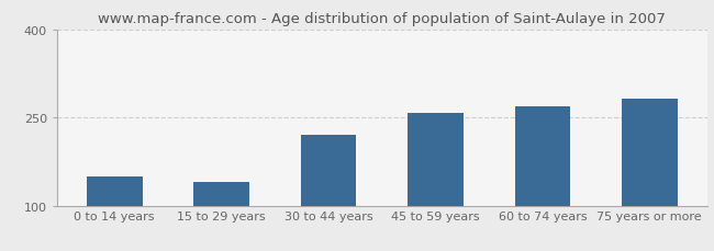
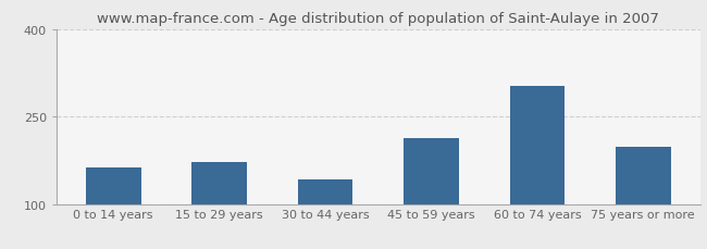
0 to 14 years: 150 -> 162
15 to 29 years: 141 -> 172
30 to 44 years: 220 -> 142
45 to 59 years: 258 -> 212
60 to 74 years: 268 -> 302
75 years or more: 282 -> 198
